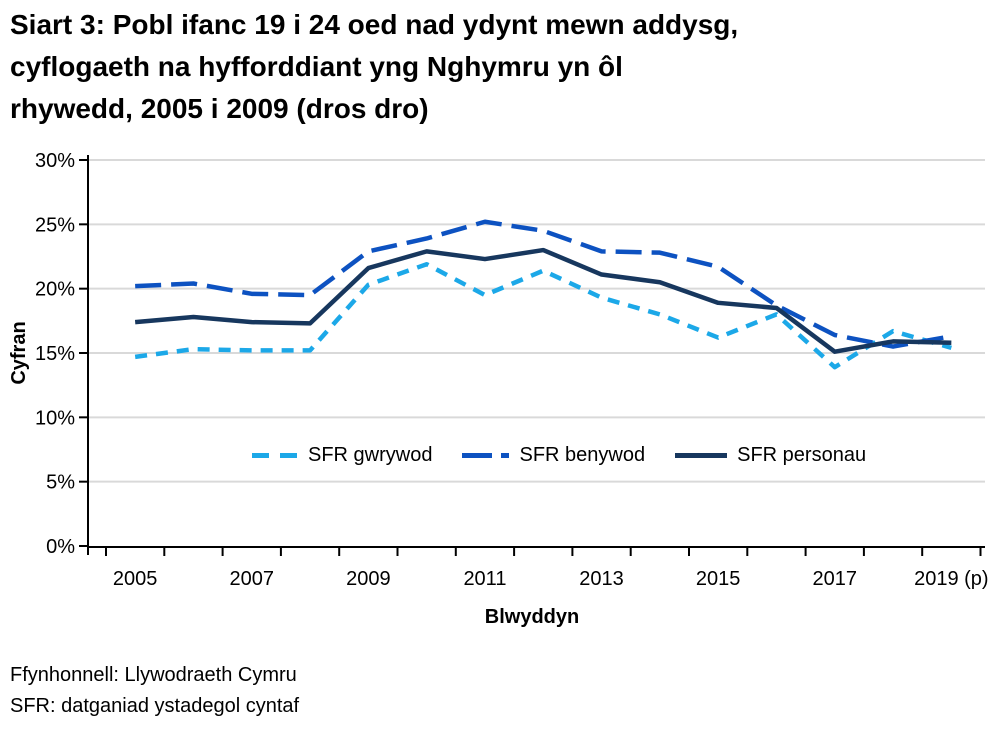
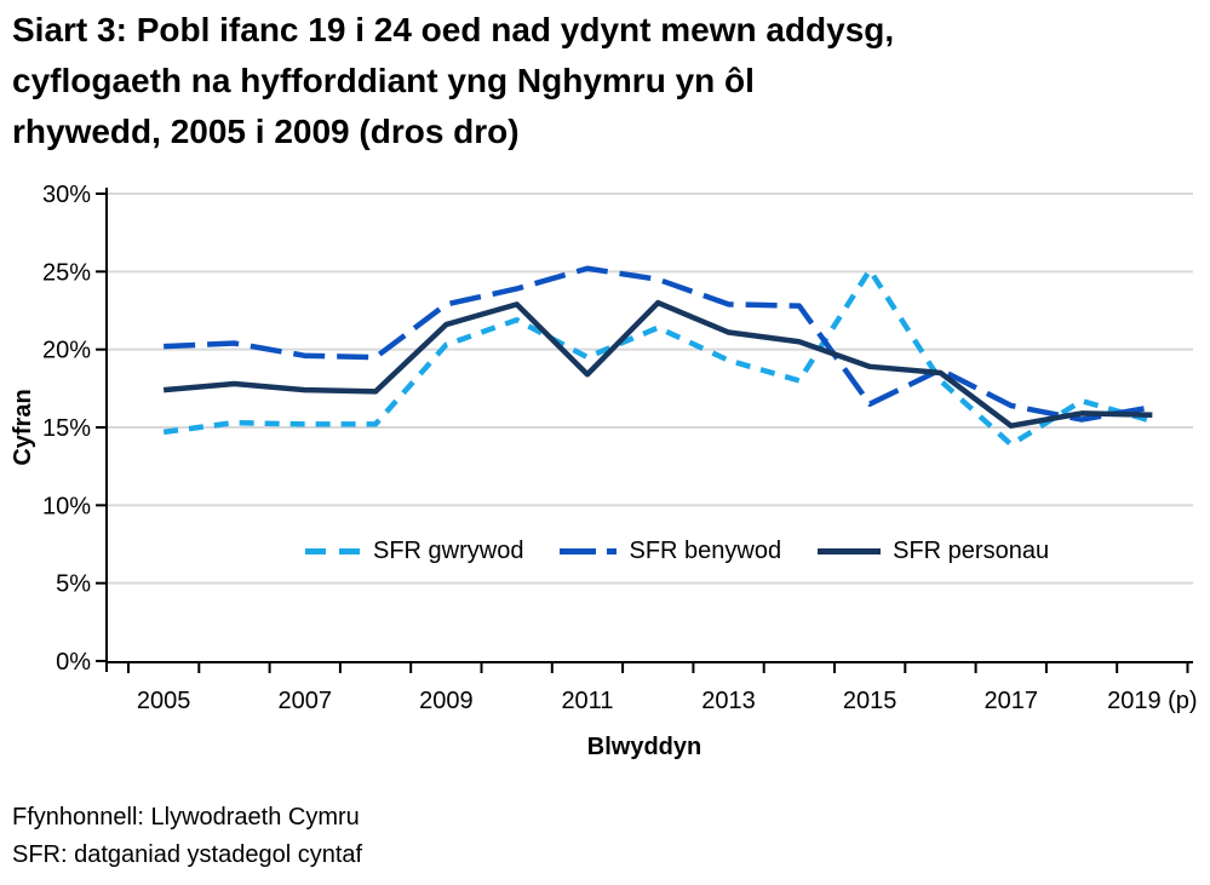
SFR personau/2011: 22.3% -> 18.4%
SFR gwrywod/2015: 16.2% -> 25.1%
SFR benywod/2015: 21.7% -> 16.5%
